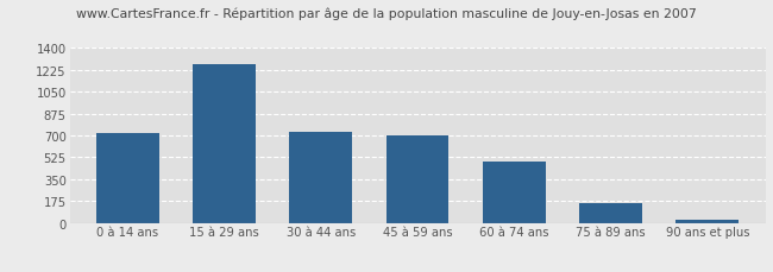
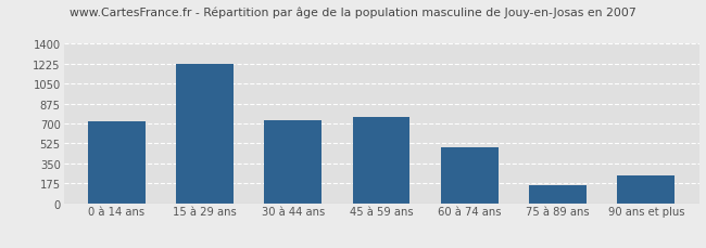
15 à 29 ans: 1270 -> 1220
45 à 59 ans: 700 -> 760
90 ans et plus: 20 -> 240
